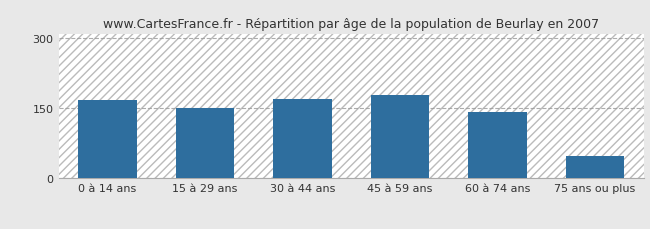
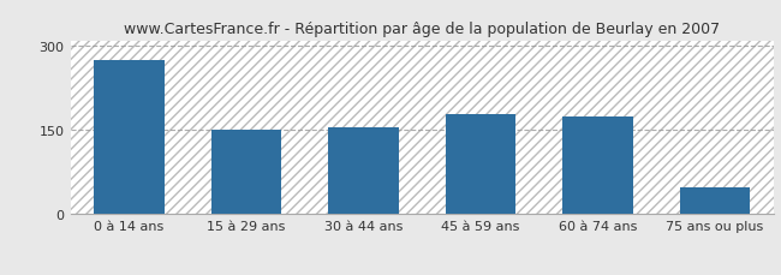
0 à 14 ans: 168 -> 275
30 à 44 ans: 169 -> 155
60 à 74 ans: 141 -> 175
